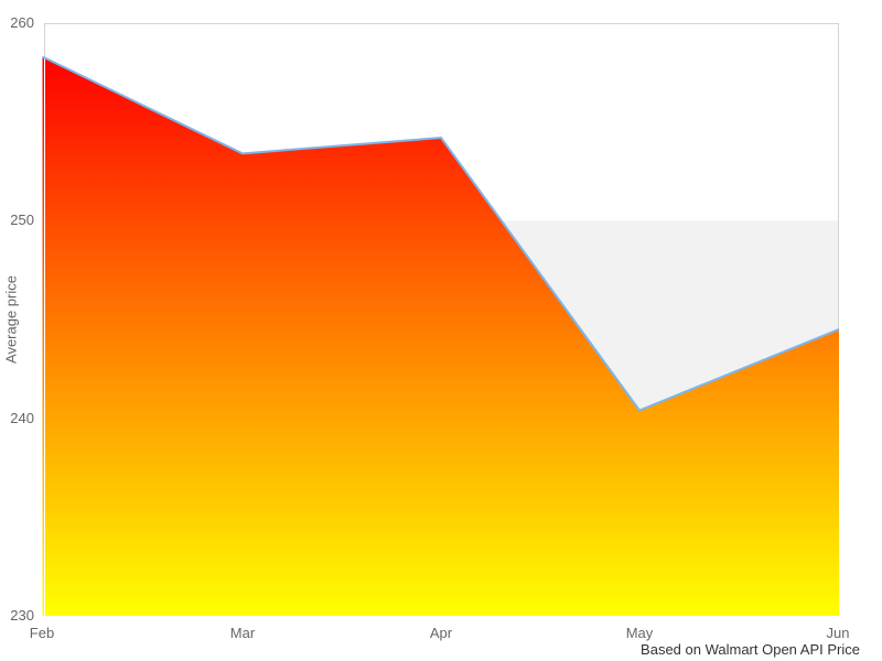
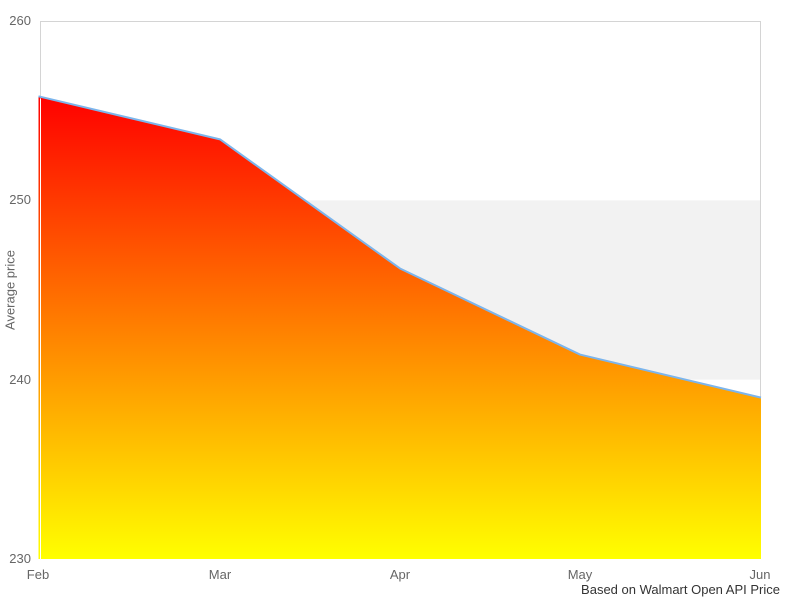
Feb: 258.3 -> 255.8
Apr: 254.2 -> 246.2
May: 240.4 -> 241.4
Jun: 244.5 -> 239.0
